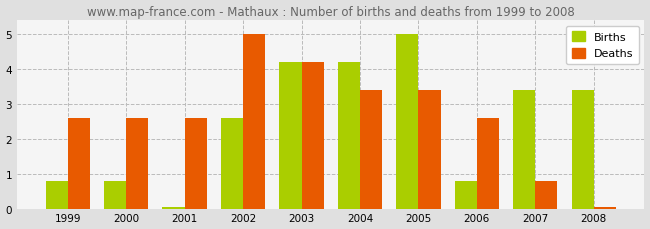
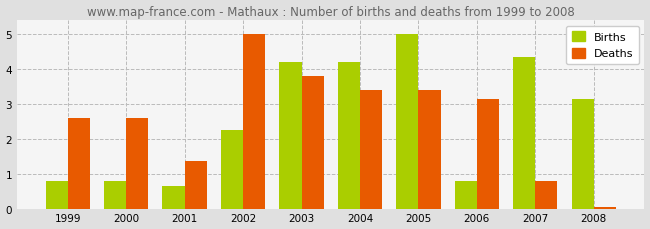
Births/2001: 0.04 -> 0.65
Deaths/2001: 2.60 -> 1.35
Births/2002: 2.60 -> 2.25
Deaths/2003: 4.20 -> 3.80
Deaths/2006: 2.60 -> 3.15
Births/2007: 3.40 -> 4.35
Births/2008: 3.40 -> 3.15
